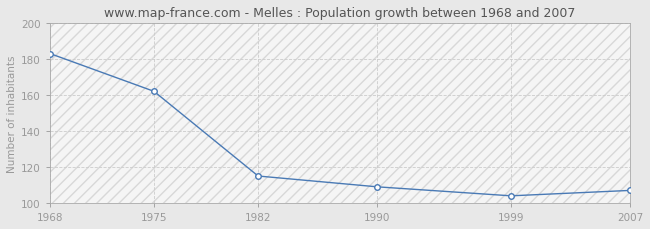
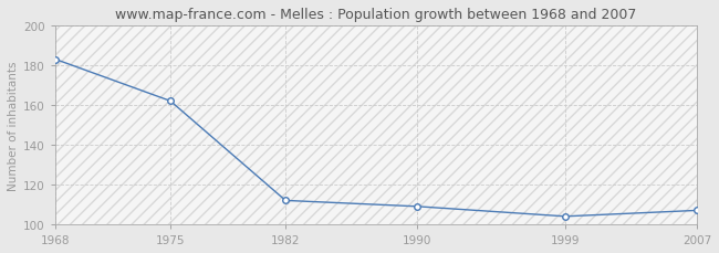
1982: 115 -> 112
